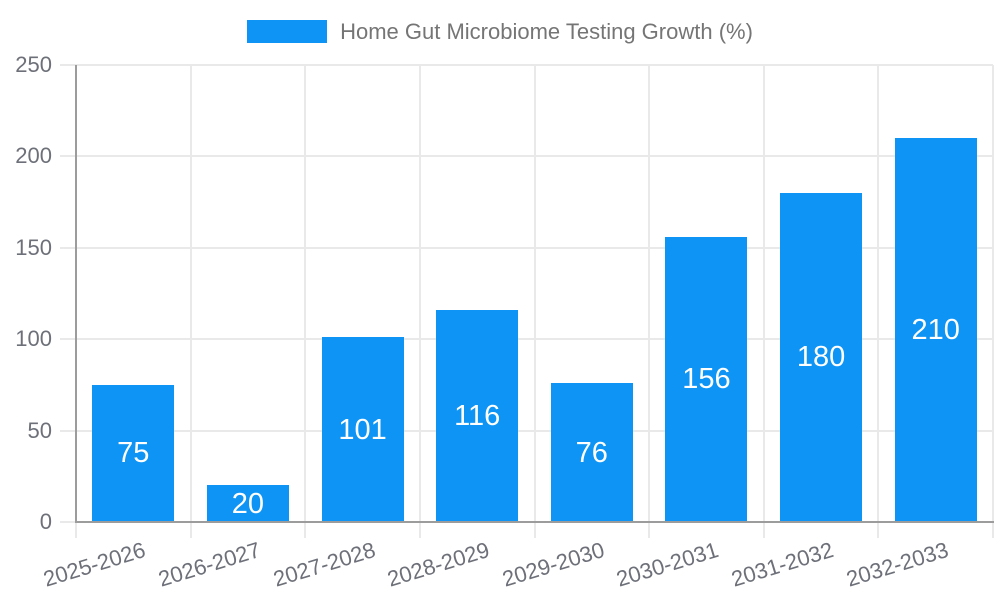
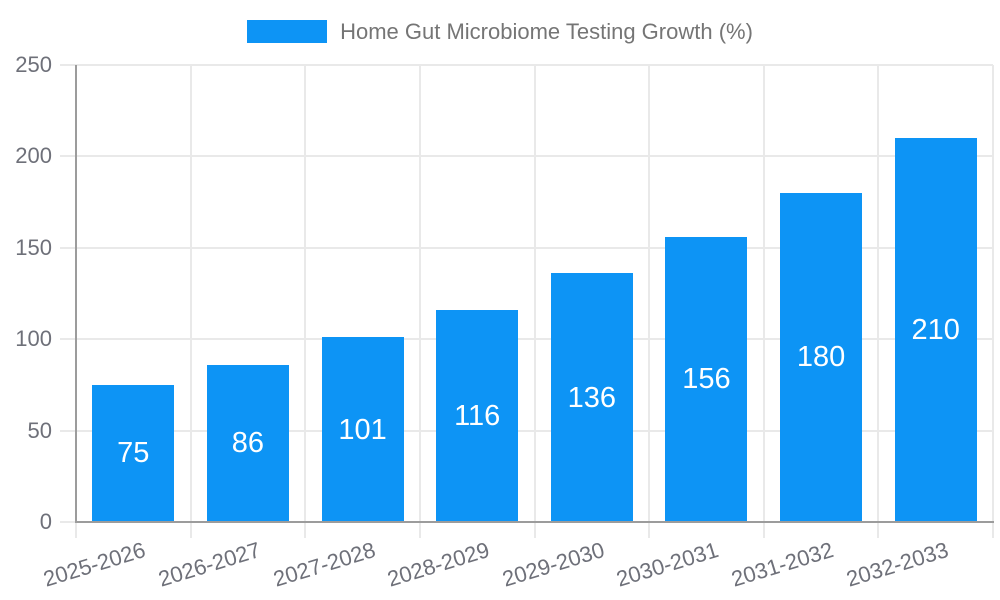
2026-2027: 20 -> 86
2029-2030: 76 -> 136
